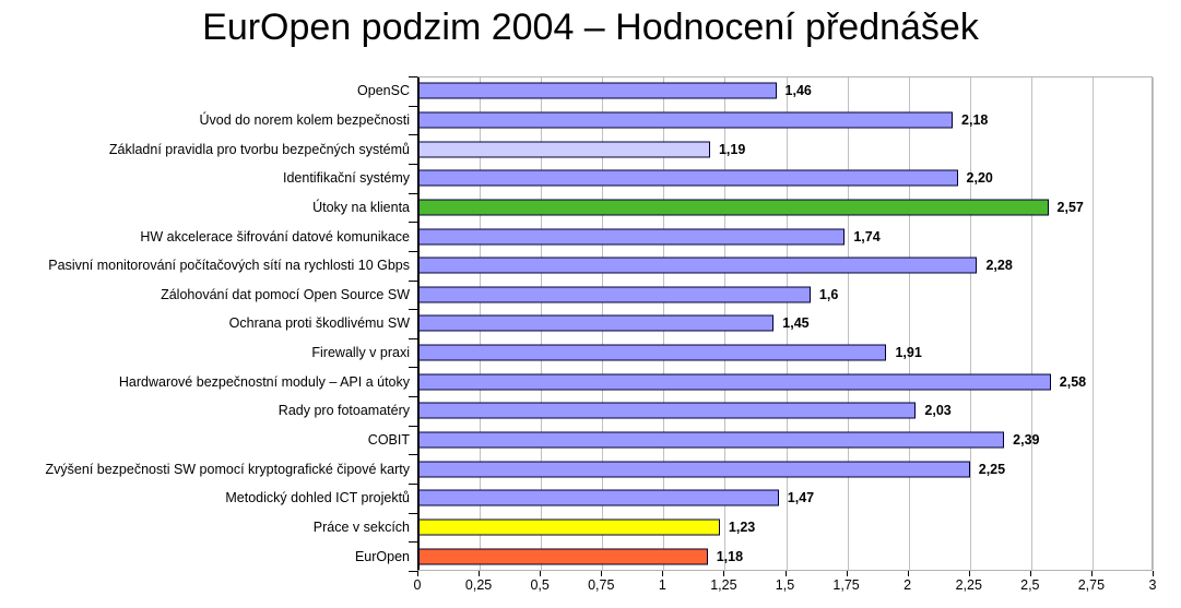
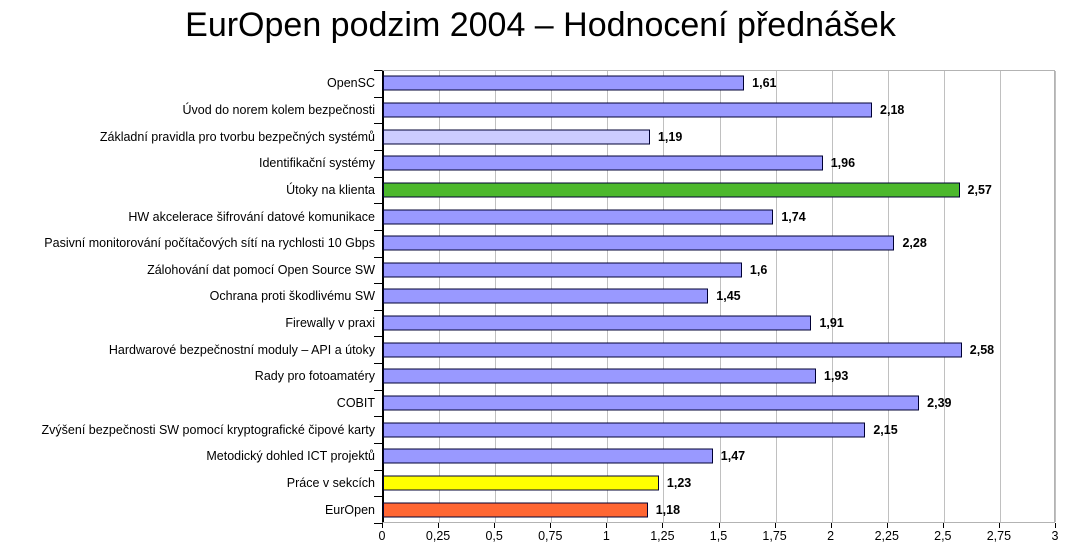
OpenSC: 1,46 -> 1,61
Identifikační systémy: 2,20 -> 1,96
Rady pro fotoamatéry: 2,03 -> 1,93
Zvýšení bezpečnosti SW pomocí kryptografické čipové karty: 2,25 -> 2,15
